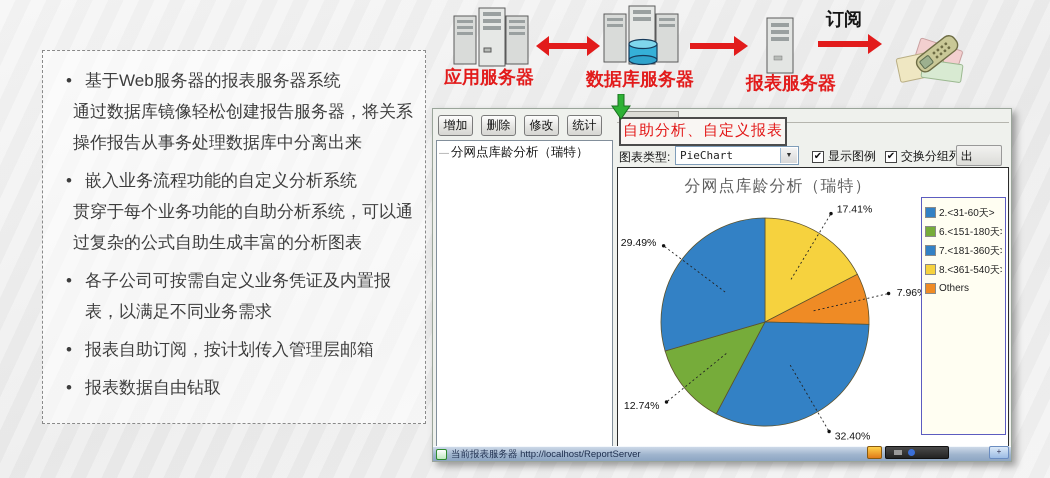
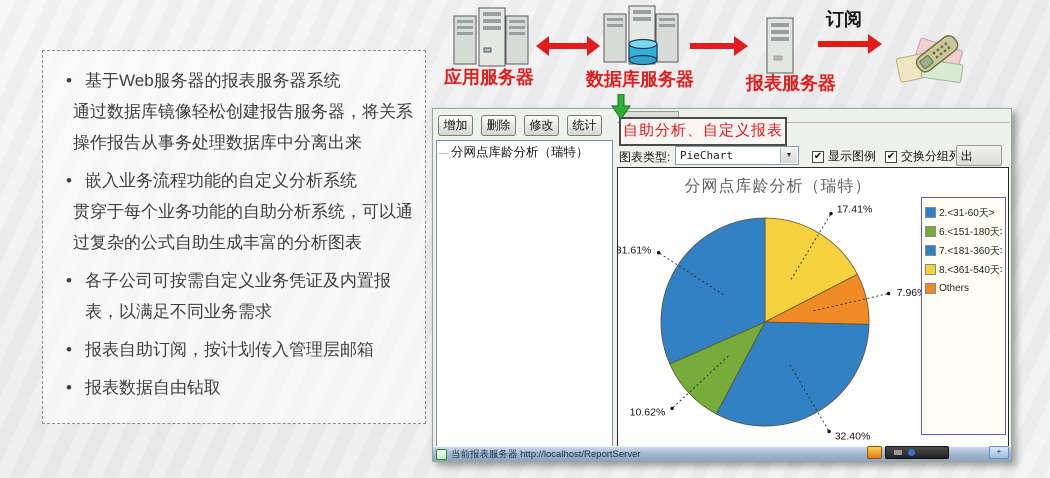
6.<151-180天>: 12.74% -> 10.62%
2.<31-60天>: 29.49% -> 31.61%
